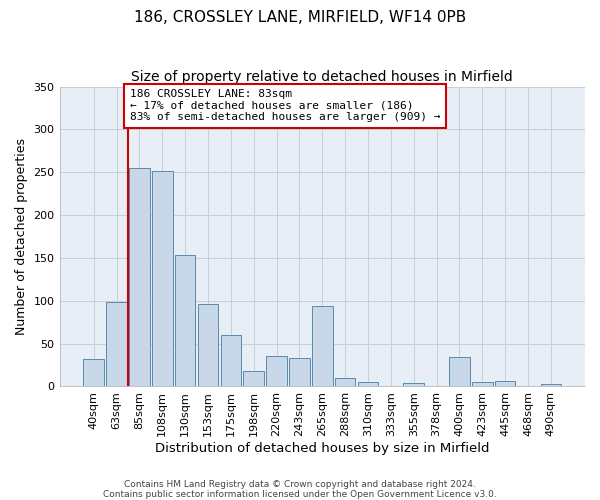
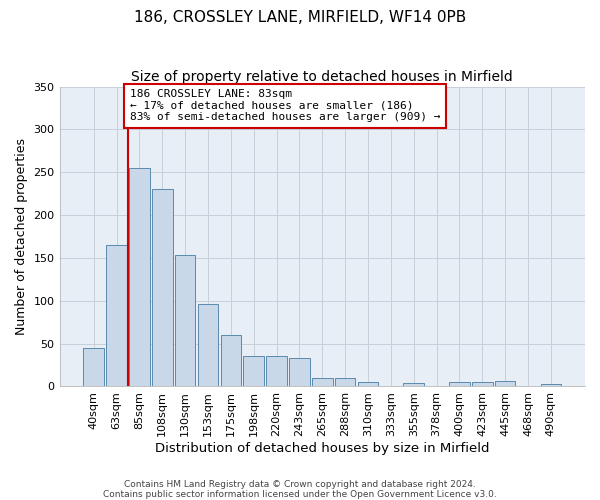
40sqm: 32 -> 45
63sqm: 98 -> 165
108sqm: 252 -> 230
198sqm: 18 -> 35
265sqm: 94 -> 10
400sqm: 34 -> 5
